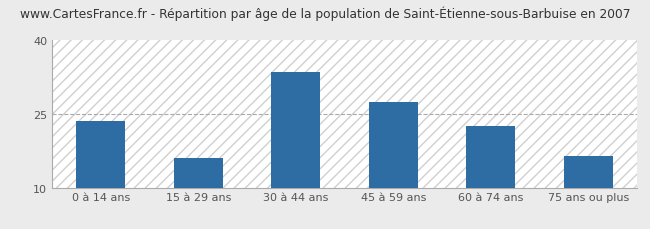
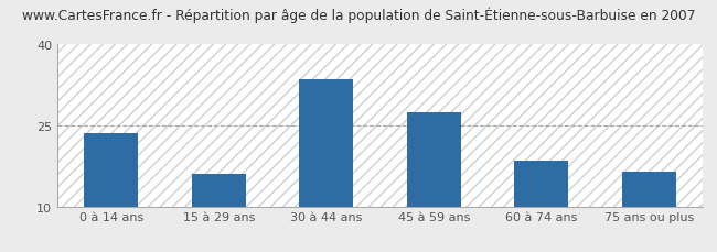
60 à 74 ans: 22.5 -> 18.5
